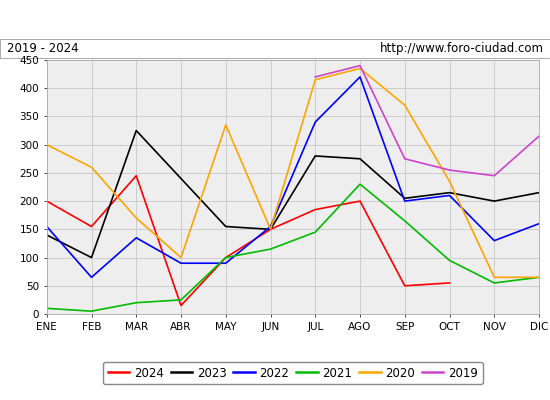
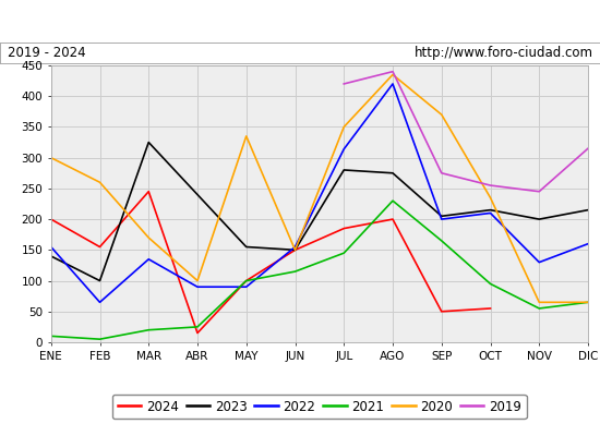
2022/JUL: 340 -> 314
2020/JUL: 415 -> 350
